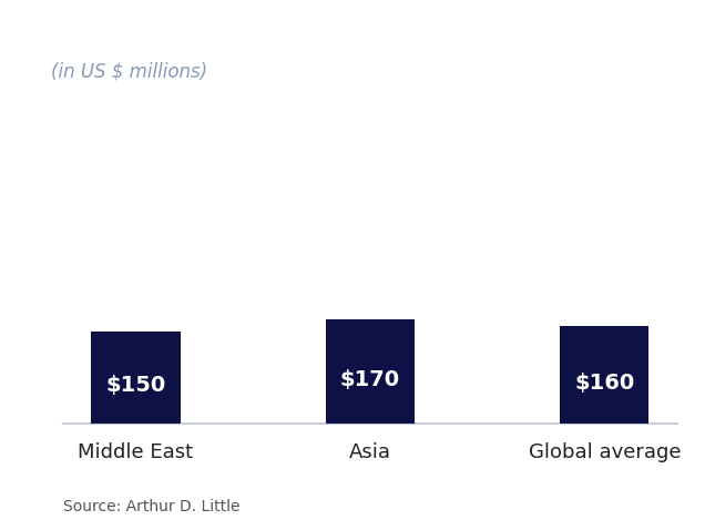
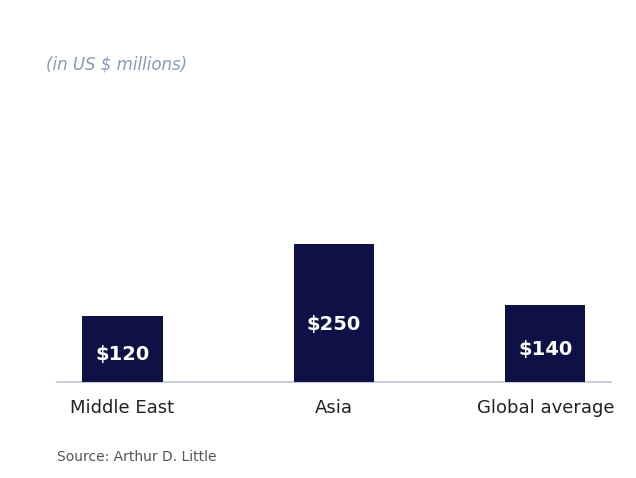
Middle East: $150 -> $120
Asia: $170 -> $250
Global average: $160 -> $140
